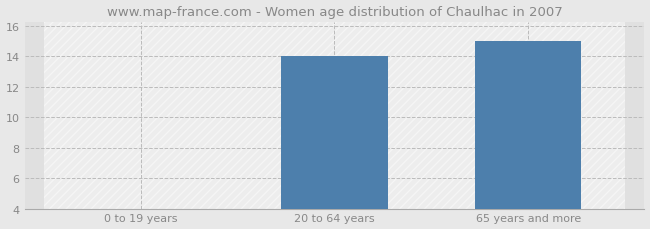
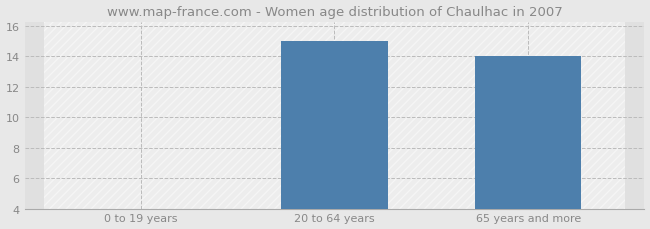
20 to 64 years: 14.0 -> 15.0
65 years and more: 15.0 -> 14.0
